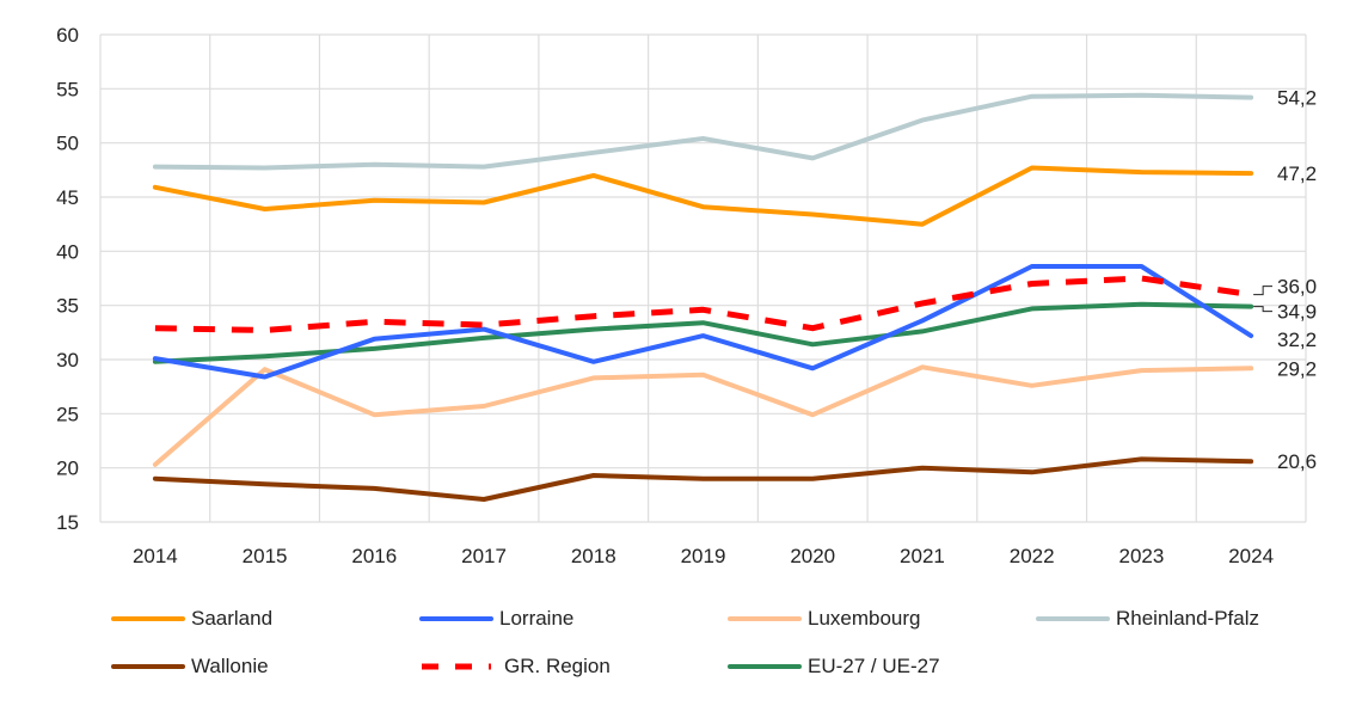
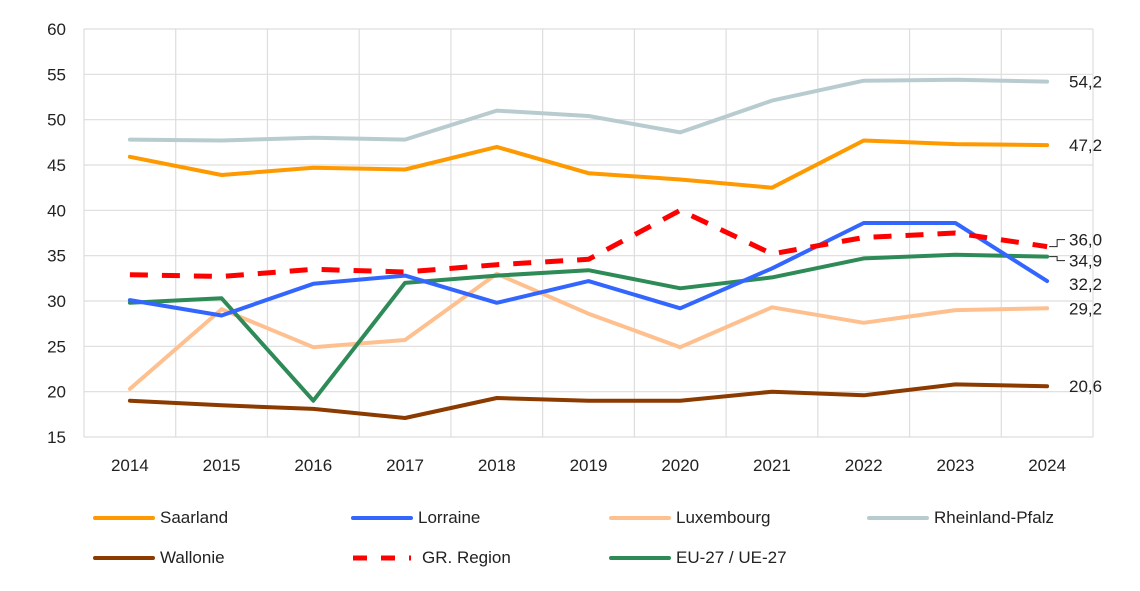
EU-27 / UE-27/2016: 31 -> 19
Luxembourg/2018: 28 -> 33
Rheinland-Pfalz/2018: 49 -> 51
GR. Region/2020: 33 -> 40
